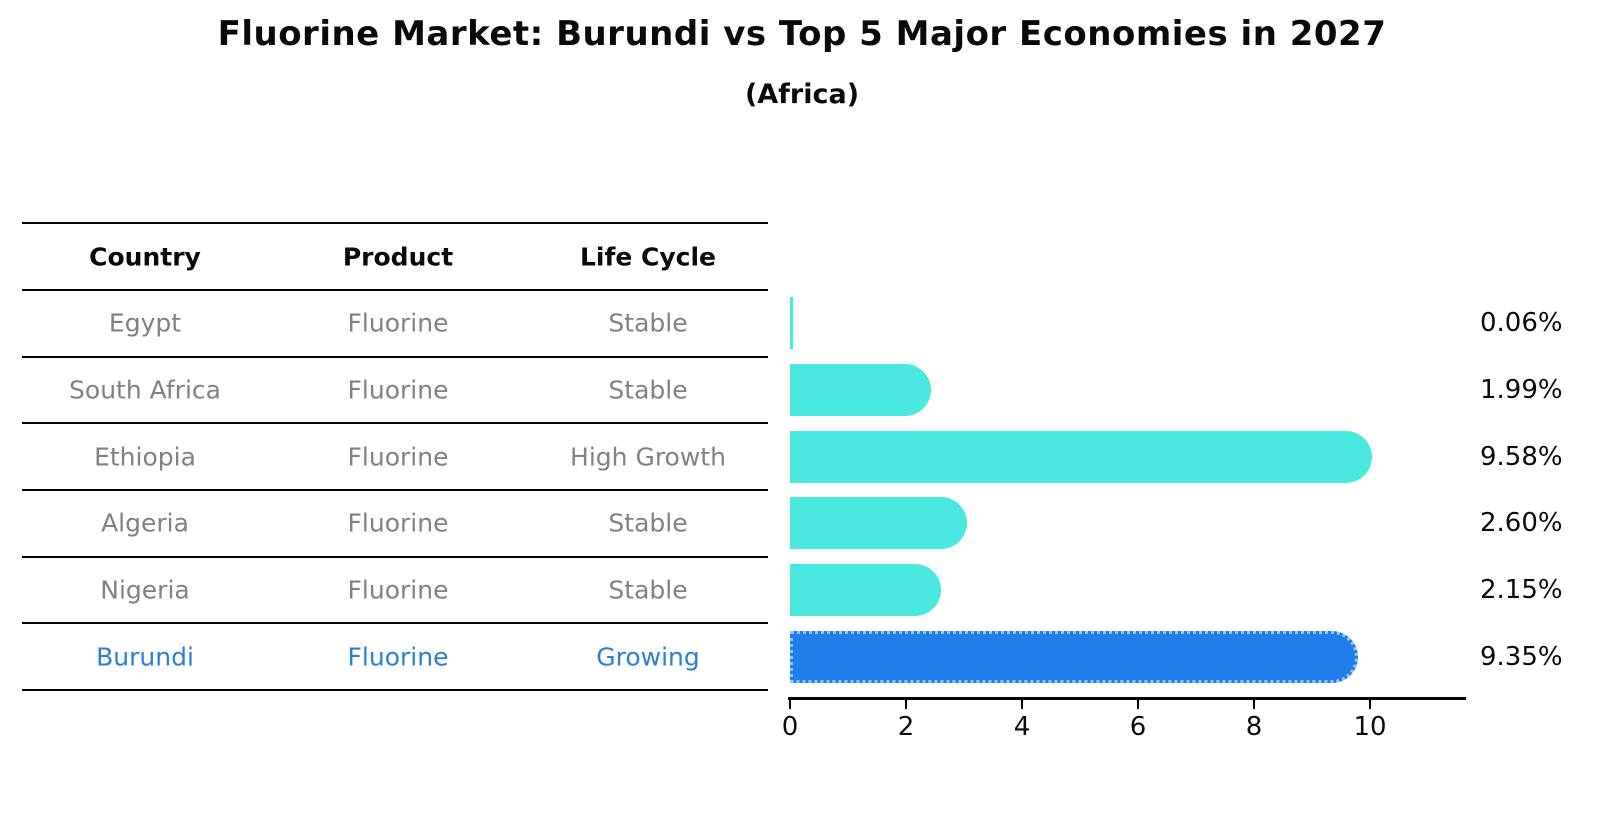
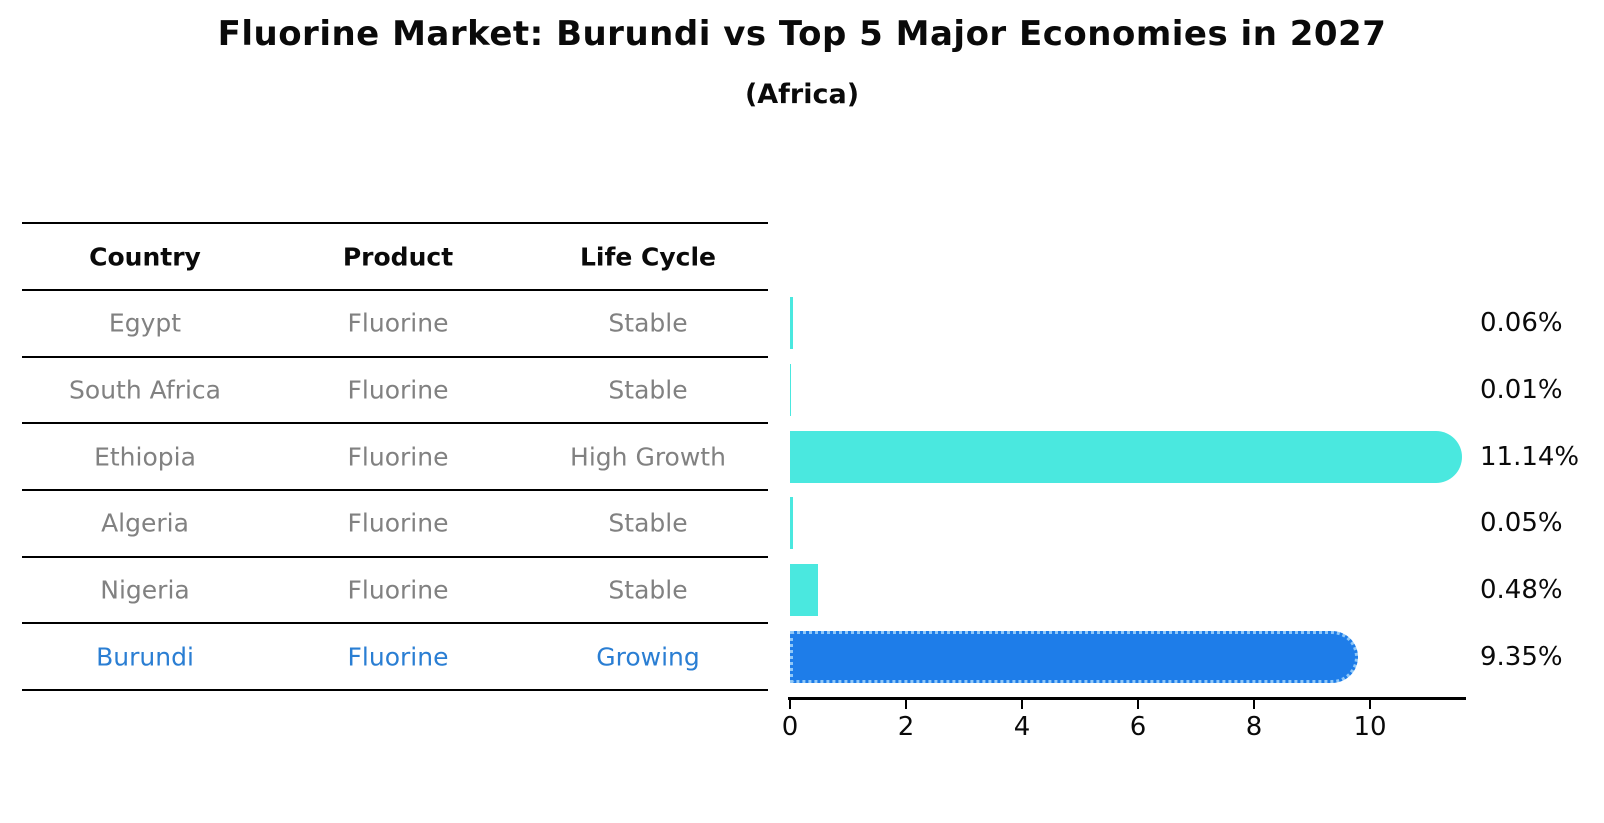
South Africa: 1.99% -> 0.01%
Ethiopia: 9.58% -> 11.14%
Algeria: 2.60% -> 0.05%
Nigeria: 2.15% -> 0.48%
